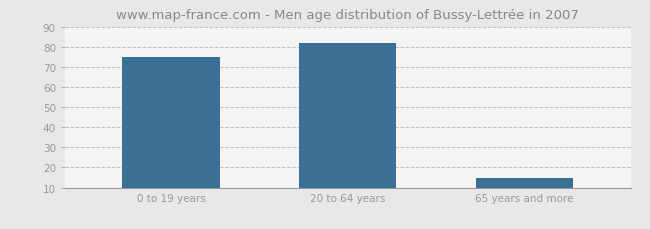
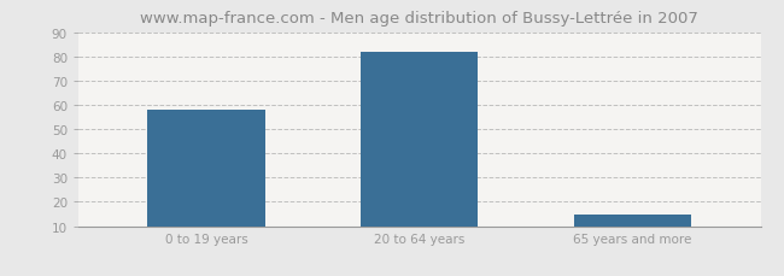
0 to 19 years: 75 -> 58
